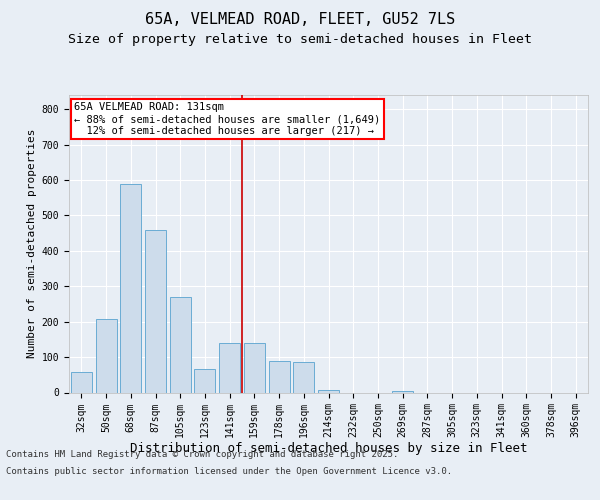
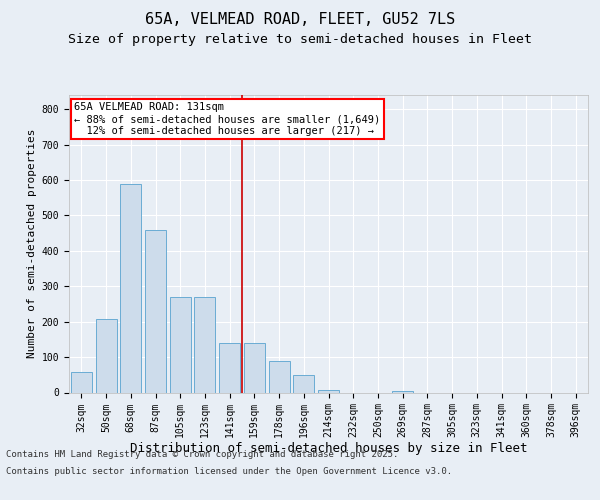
123sqm: 65 -> 270
196sqm: 85 -> 50
